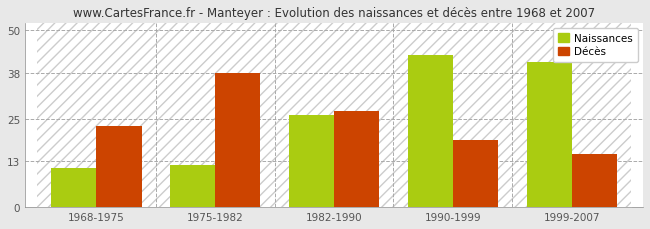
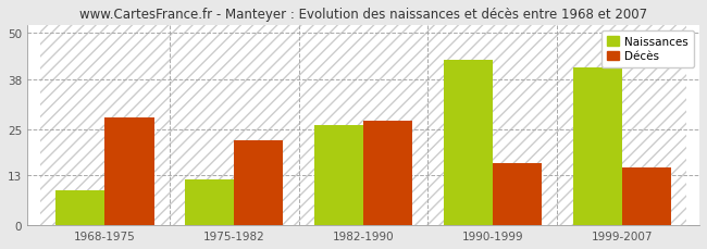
Naissances/1968-1975: 11 -> 9
Décès/1968-1975: 23 -> 28
Décès/1975-1982: 38 -> 22
Décès/1990-1999: 19 -> 16
